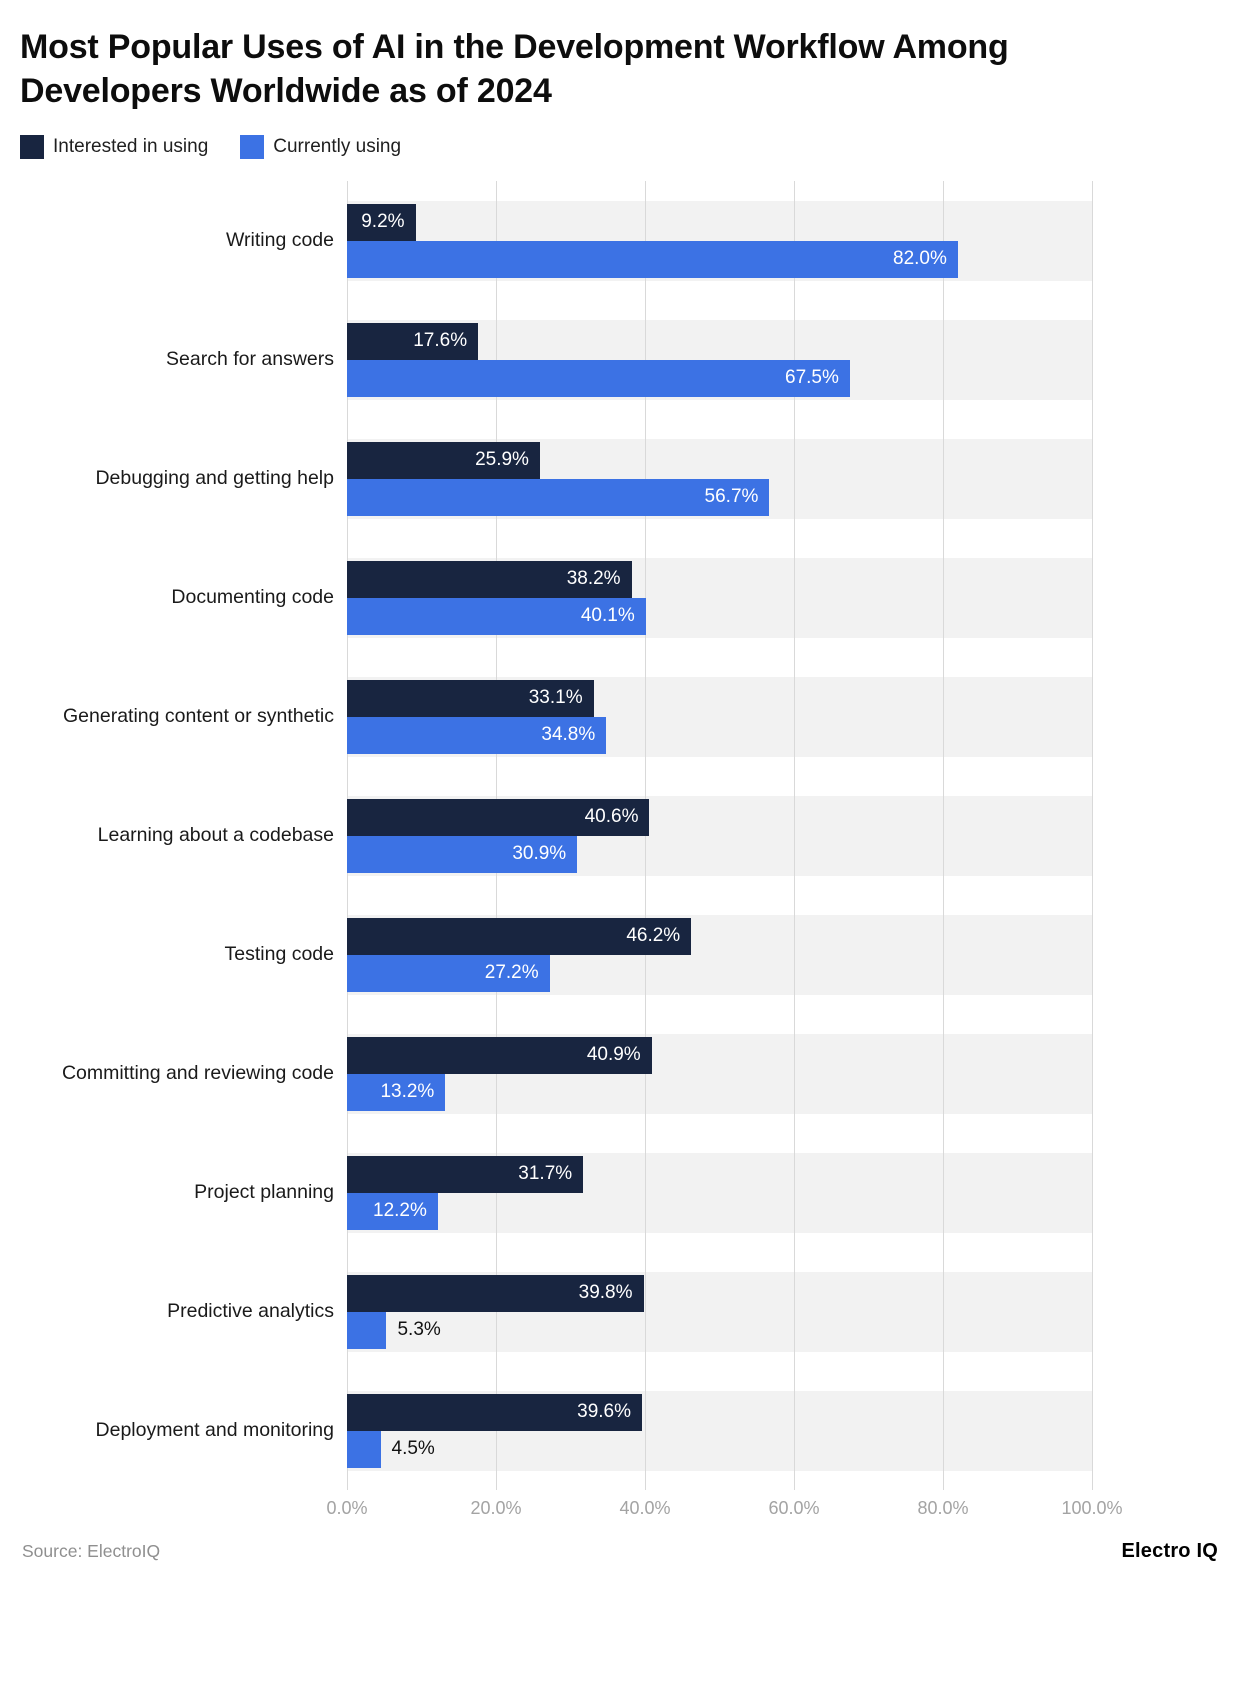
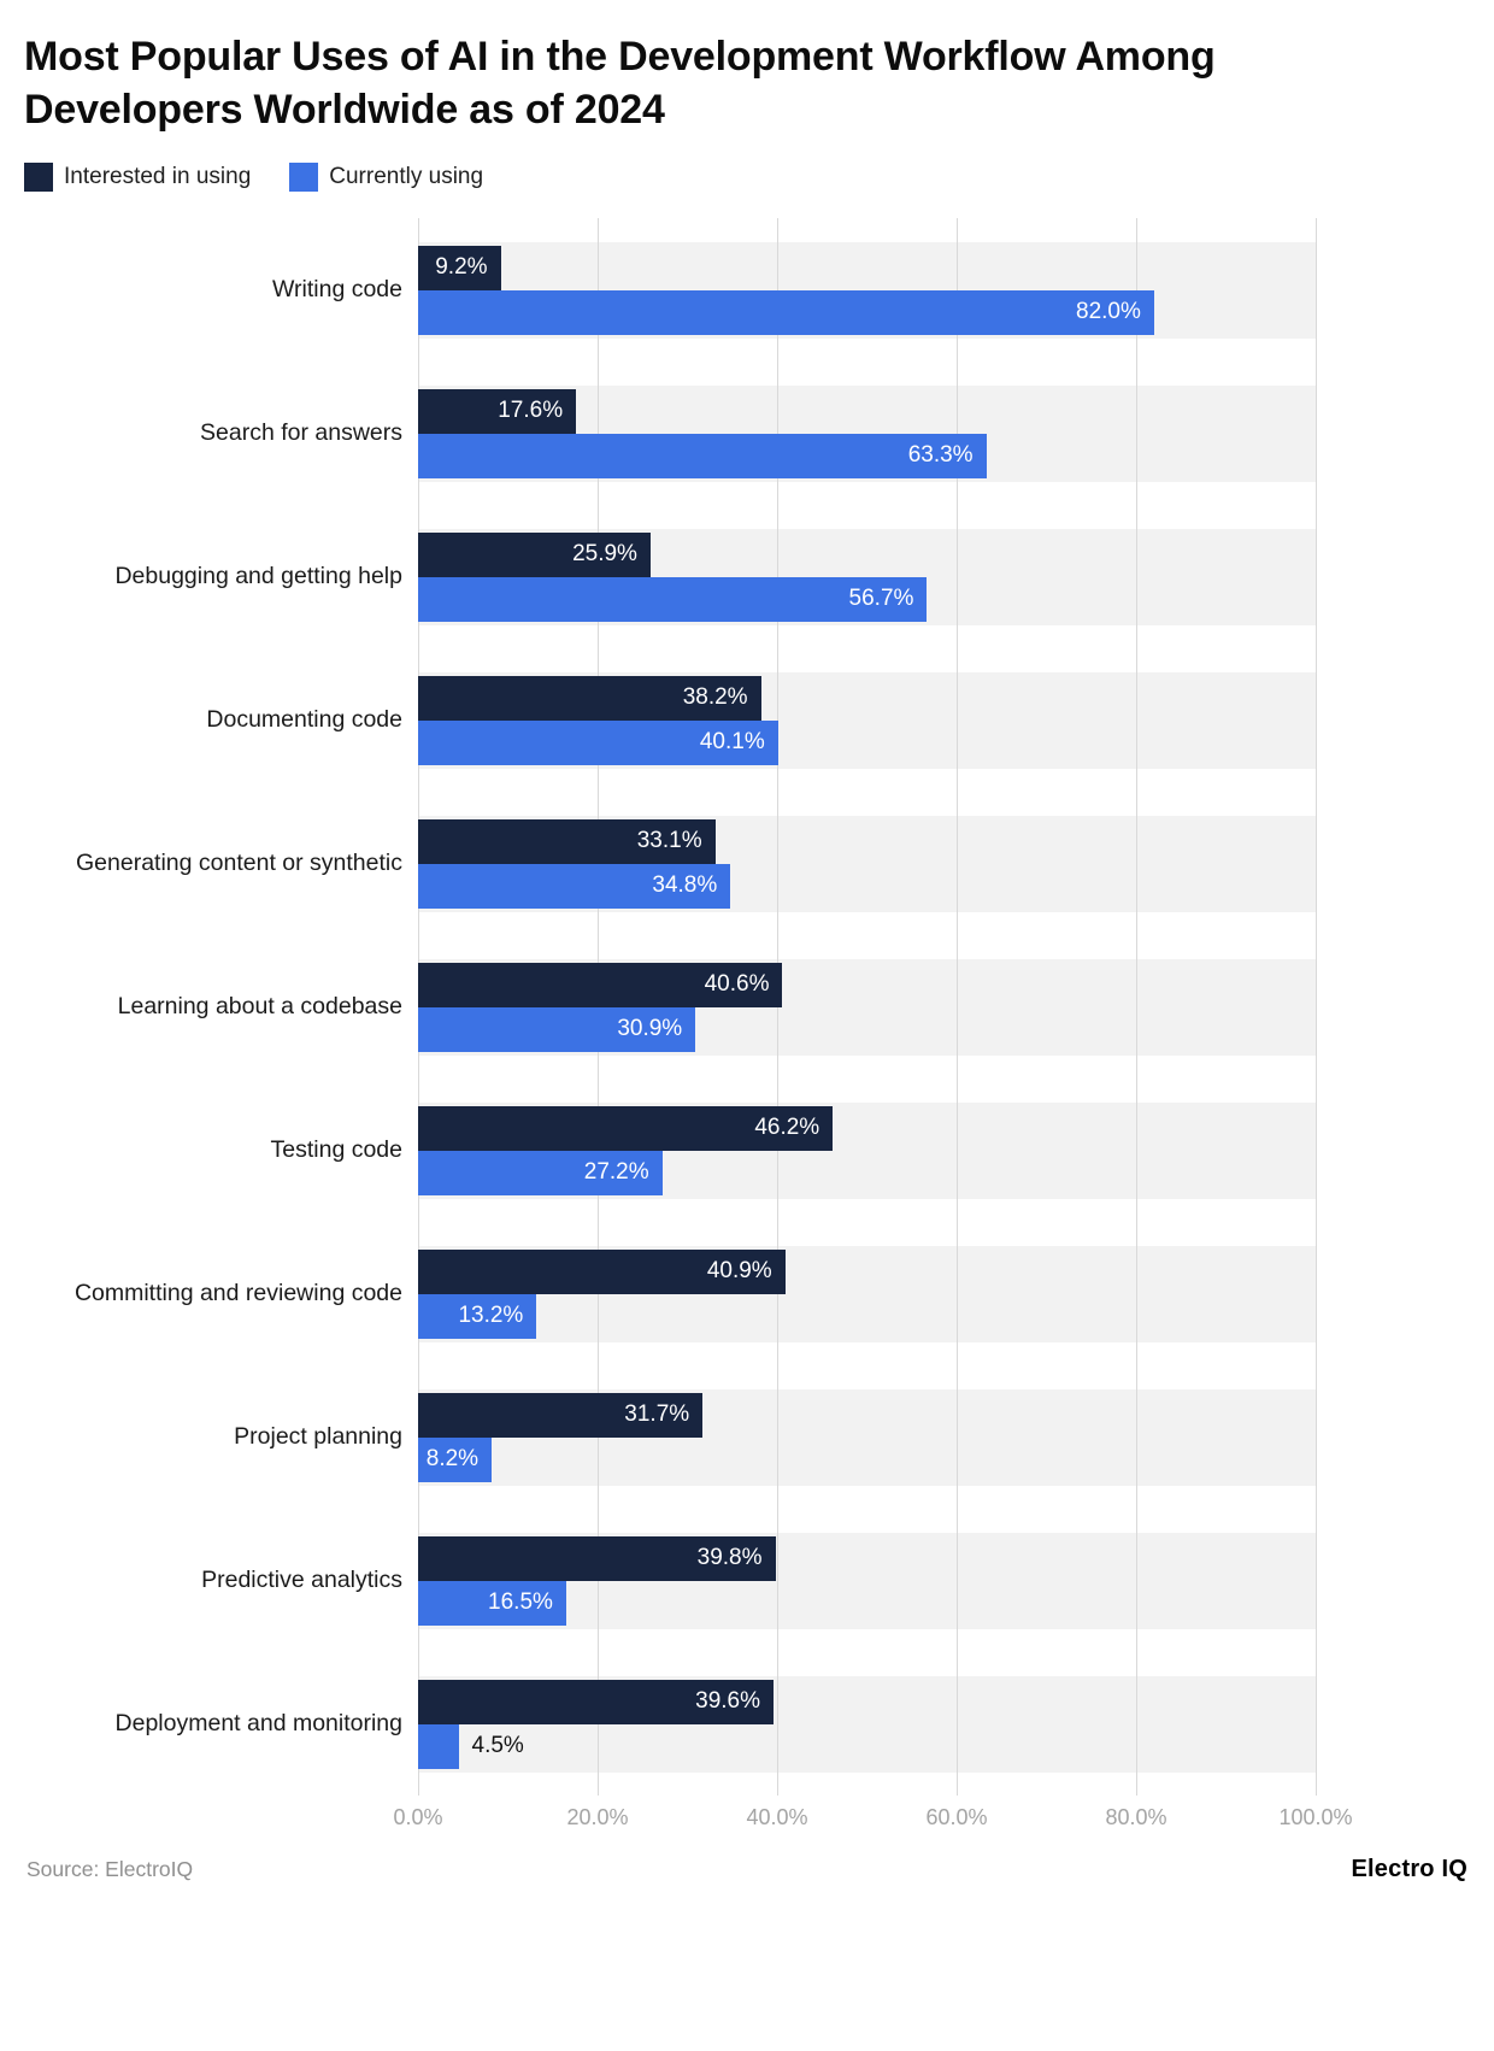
Currently using/Search for answers: 67.5% -> 63.3%
Currently using/Project planning: 12.2% -> 8.2%
Currently using/Predictive analytics: 5.3% -> 16.5%
